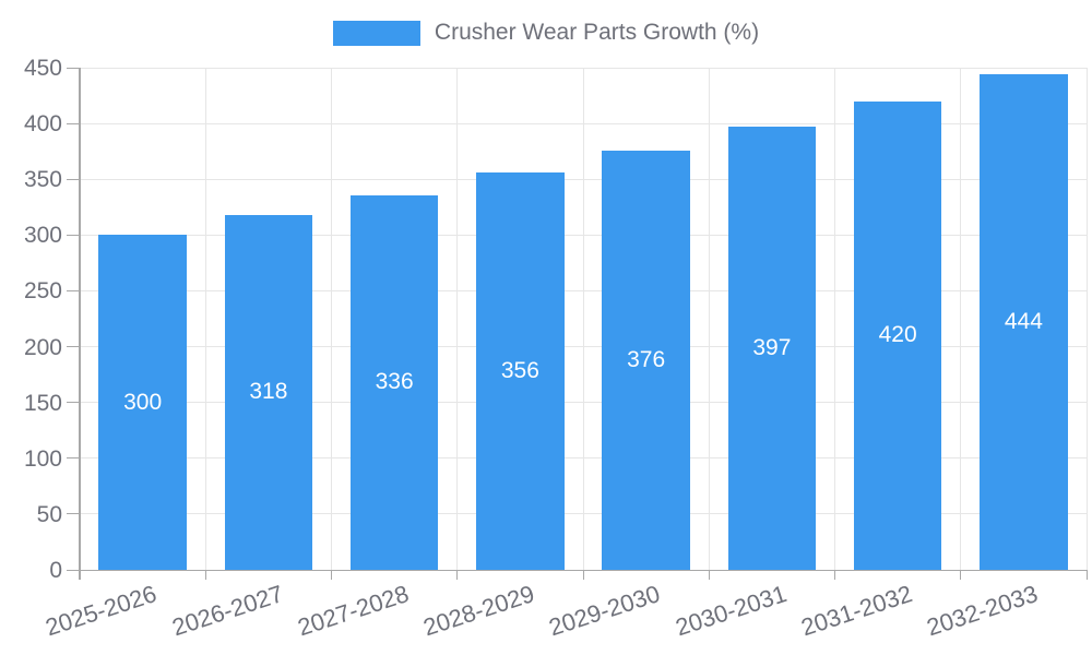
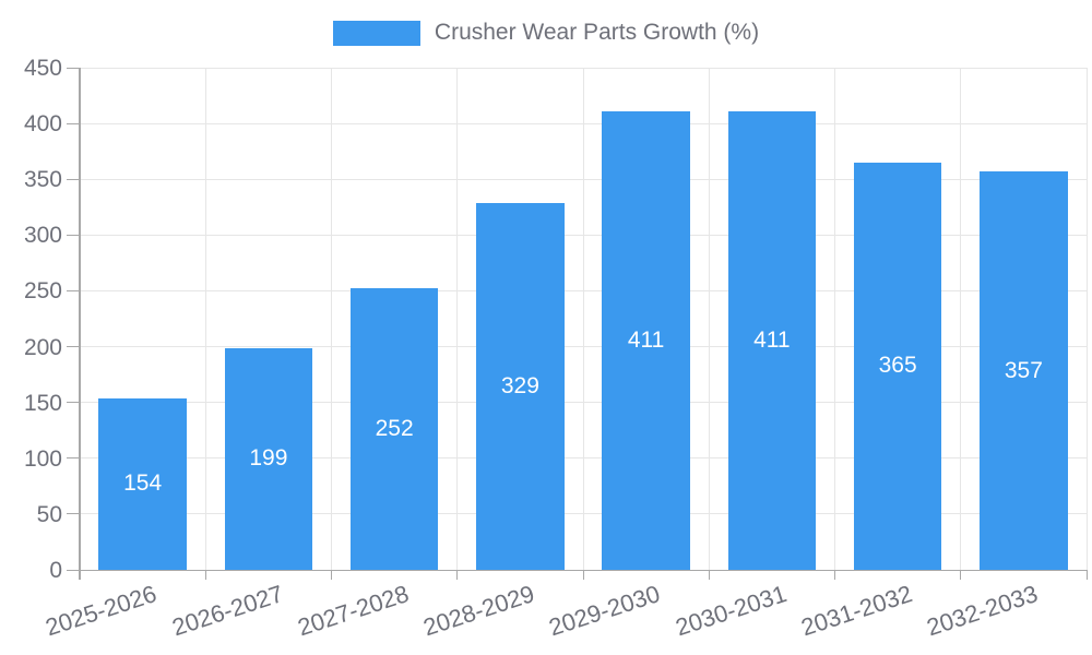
2025-2026: 300 -> 154
2026-2027: 318 -> 199
2027-2028: 336 -> 252
2028-2029: 356 -> 329
2029-2030: 376 -> 411
2030-2031: 397 -> 411
2031-2032: 420 -> 365
2032-2033: 444 -> 357
